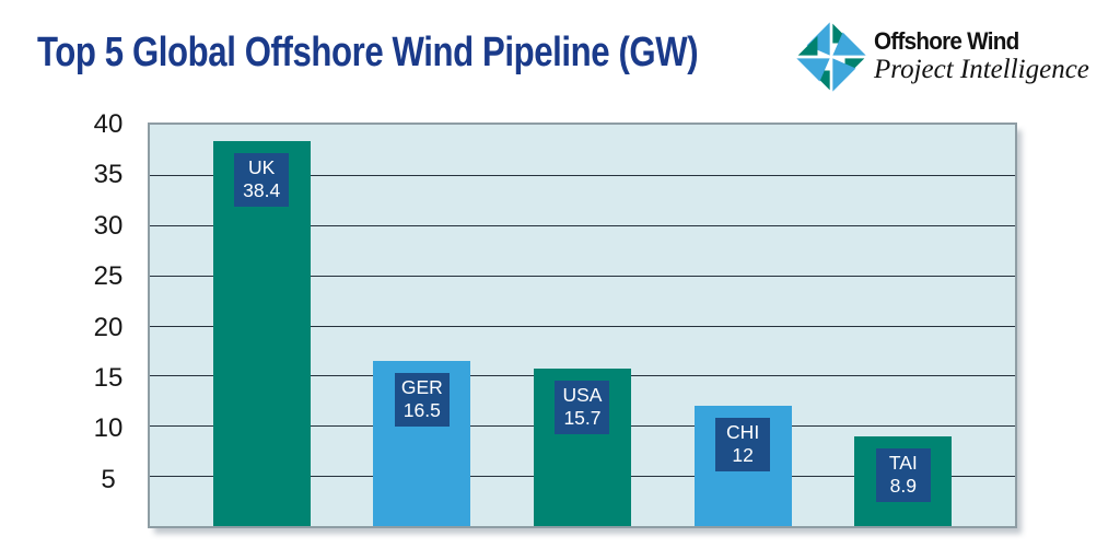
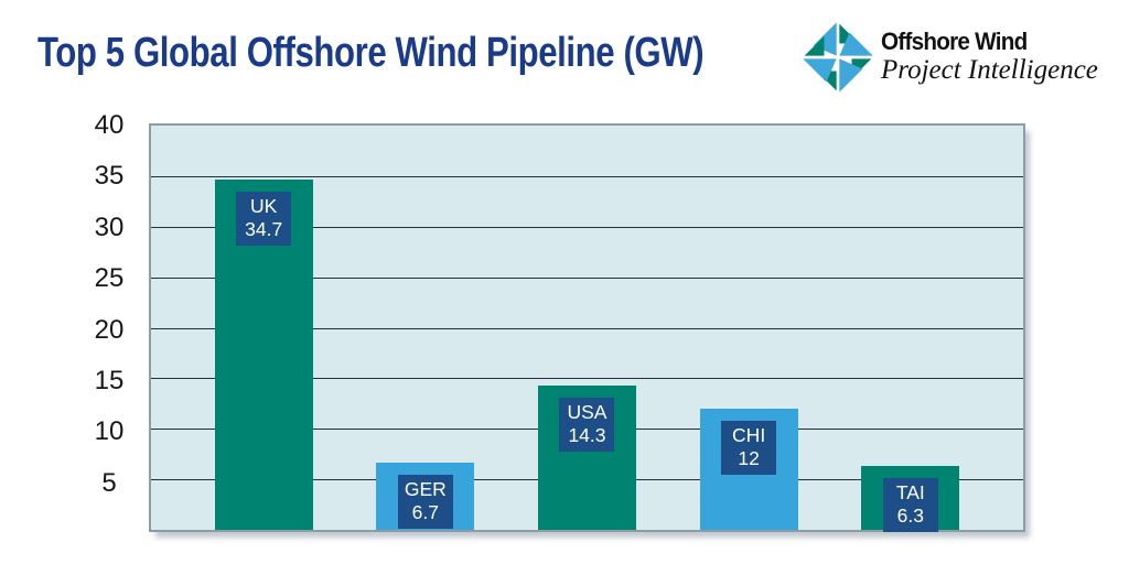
UK: 38.4 -> 34.7
GER: 16.5 -> 6.7
USA: 15.7 -> 14.3
TAI: 8.9 -> 6.3
